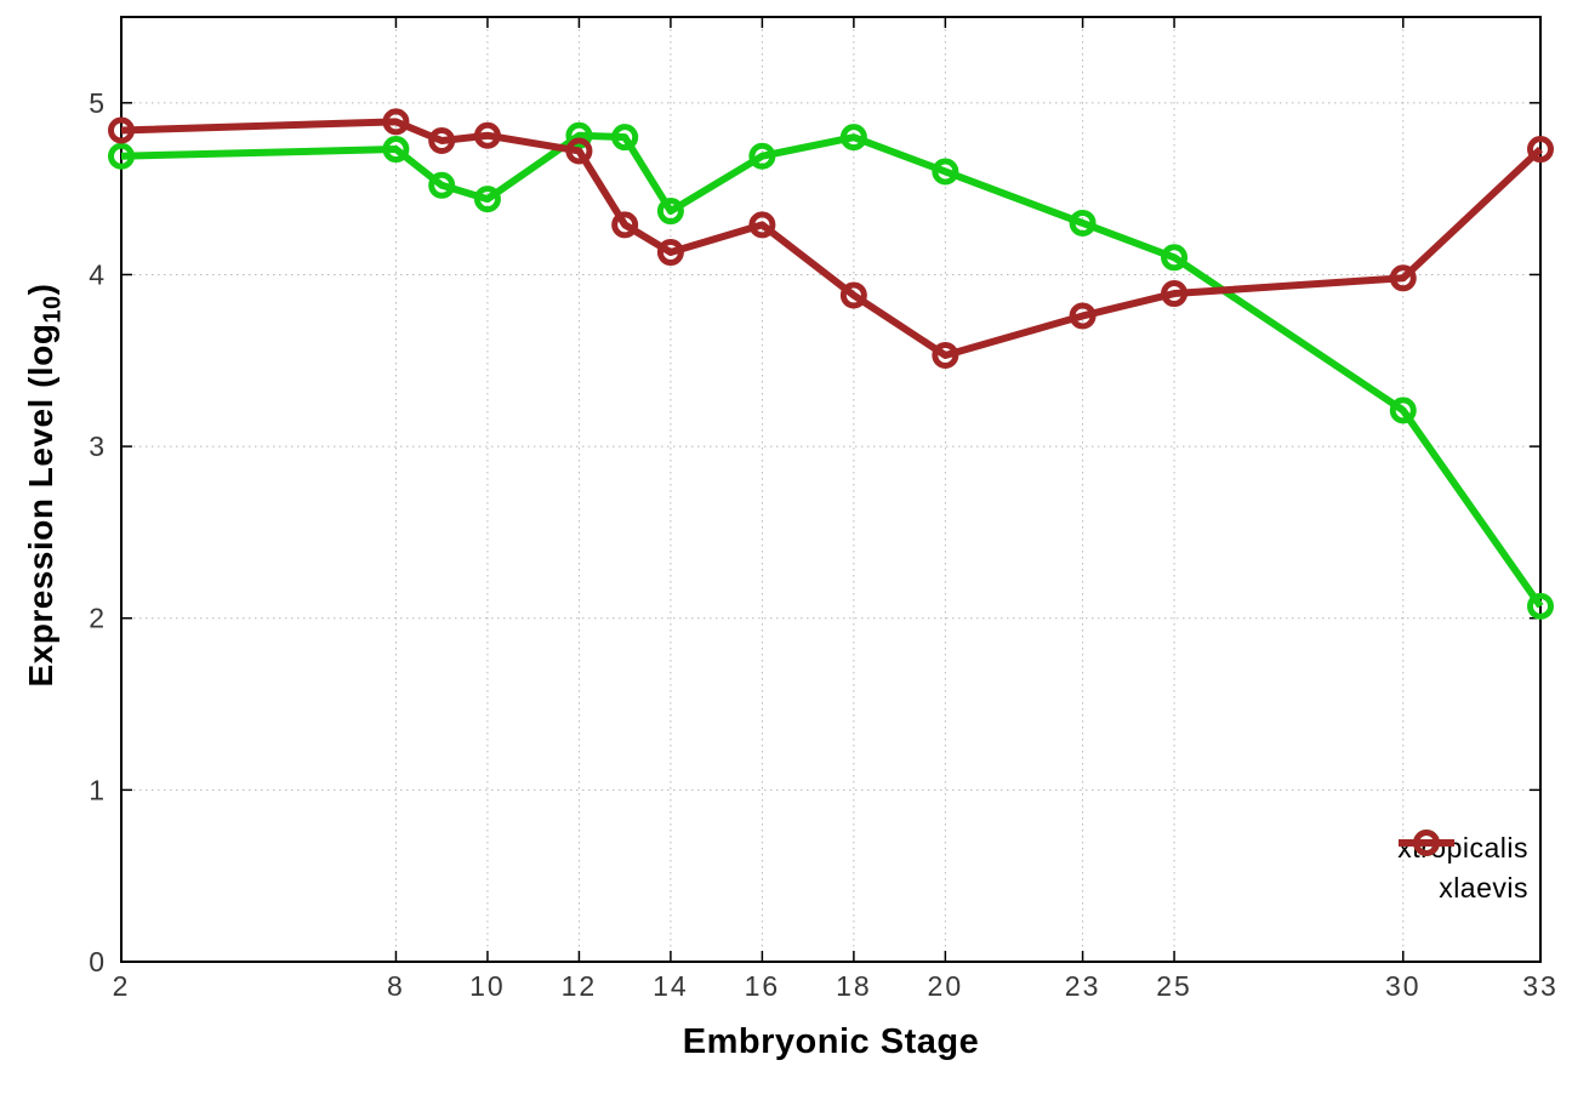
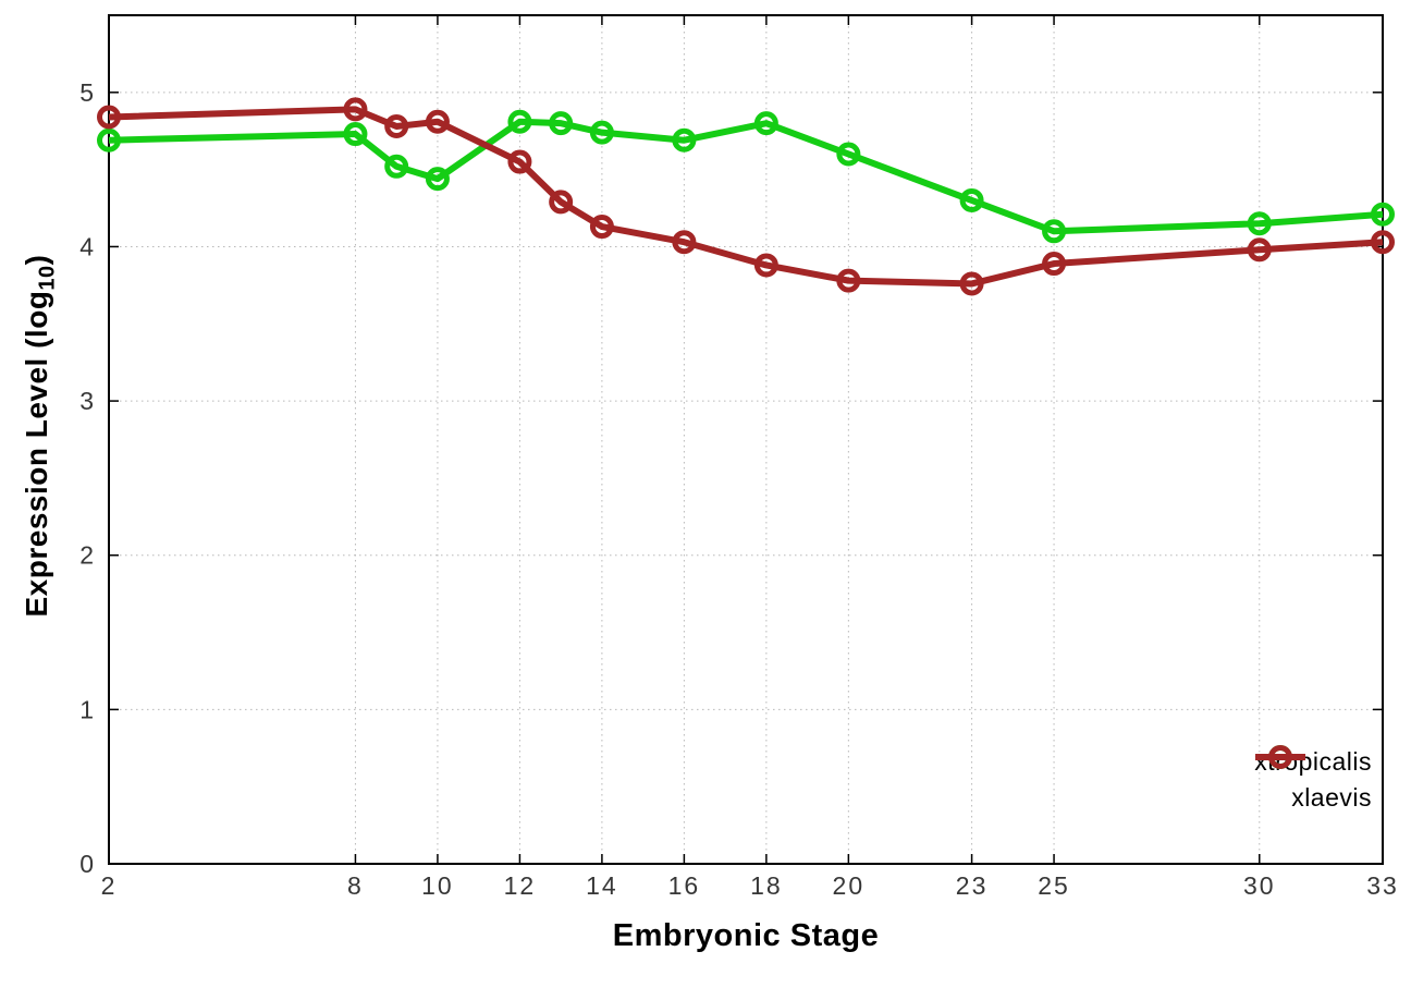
xlaevis/12: 4.72 -> 4.55
xtropicalis/14: 4.37 -> 4.74
xlaevis/16: 4.29 -> 4.03
xlaevis/20: 3.53 -> 3.78
xtropicalis/30: 3.21 -> 4.15
xtropicalis/33: 2.07 -> 4.21
xlaevis/33: 4.73 -> 4.03
